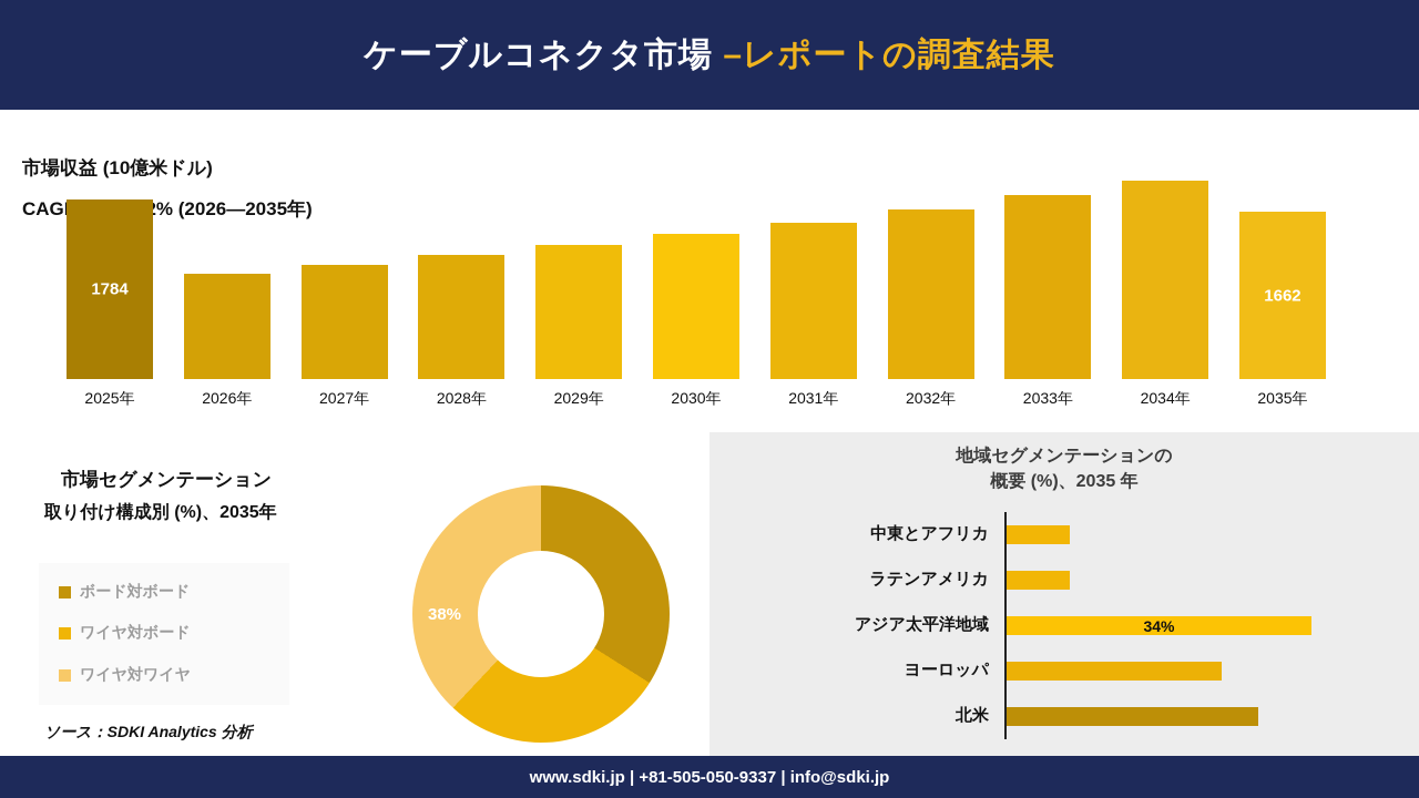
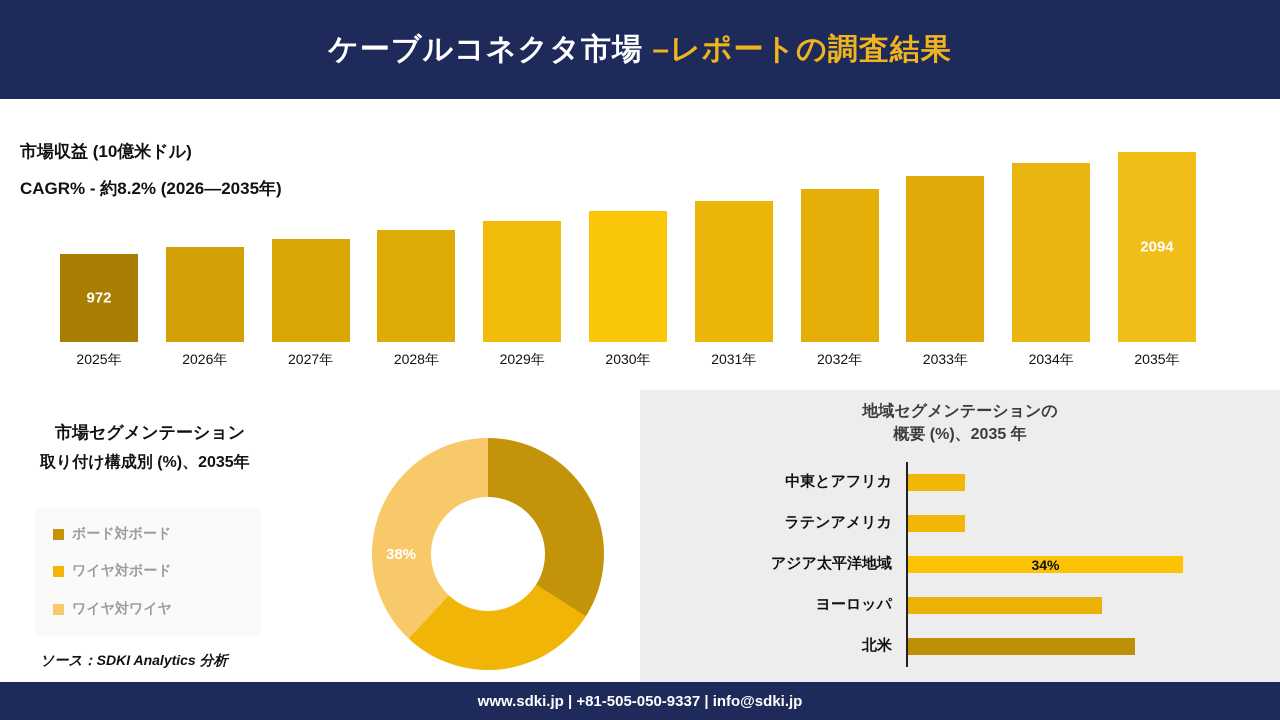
市場収益 (10億米ドル)/2025年: 1784 -> 972
市場収益 (10億米ドル)/2035年: 1662 -> 2094
